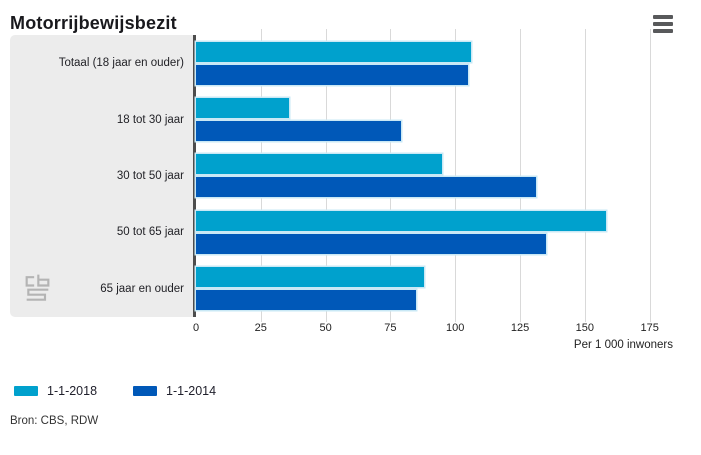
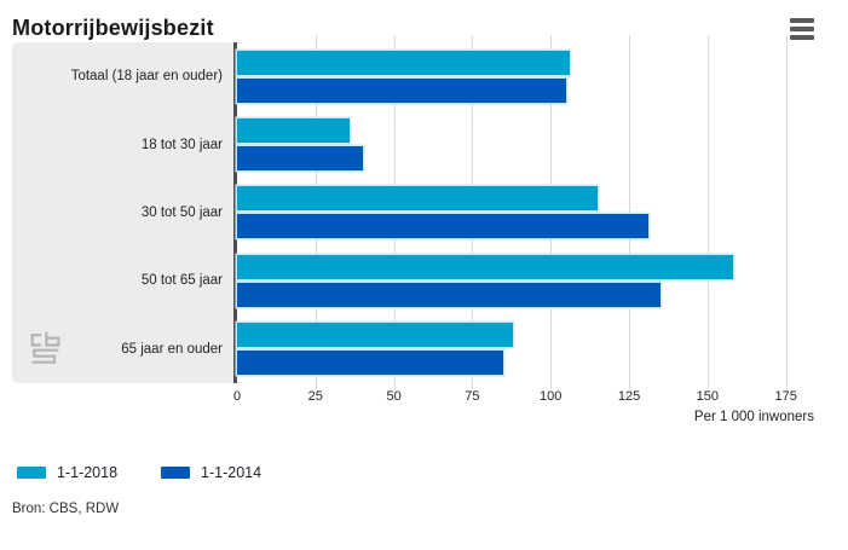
1-1-2014/18 tot 30 jaar: 79 -> 40
1-1-2018/30 tot 50 jaar: 95 -> 115
